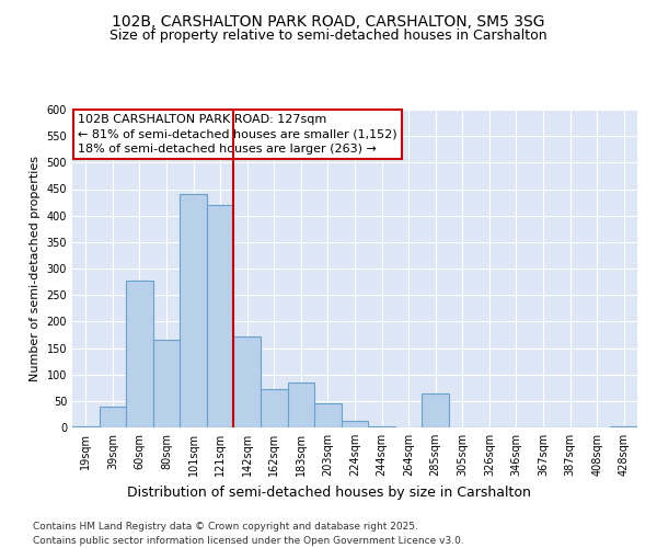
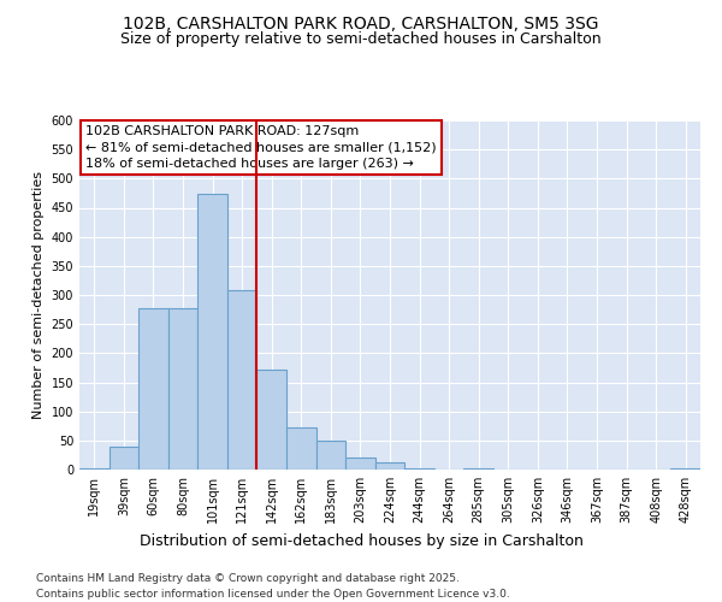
80sqm: 165 -> 278
101sqm: 440 -> 473
121sqm: 420 -> 308
183sqm: 85 -> 50
203sqm: 45 -> 20
285sqm: 65 -> 2
